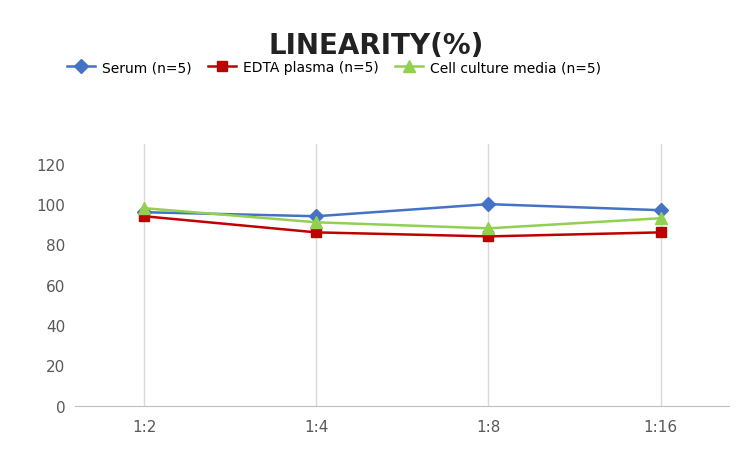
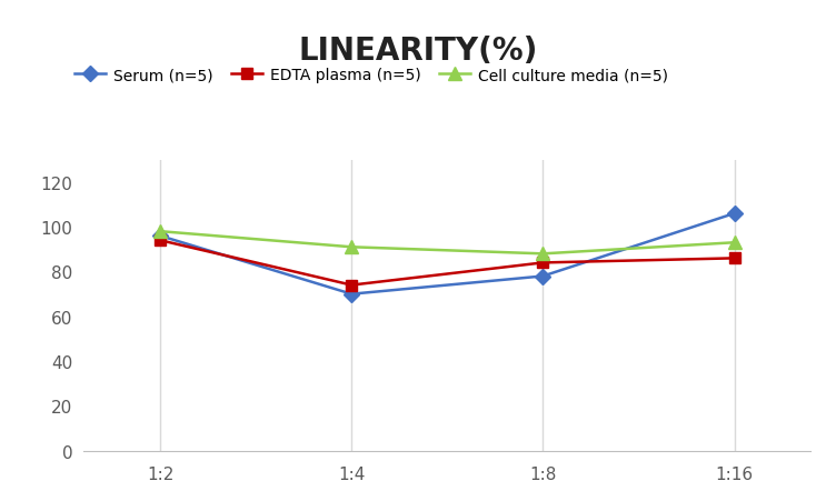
Serum (n=5)/1:4: 94 -> 70
EDTA plasma (n=5)/1:4: 86 -> 74
Serum (n=5)/1:8: 100 -> 78
Serum (n=5)/1:16: 97 -> 106
